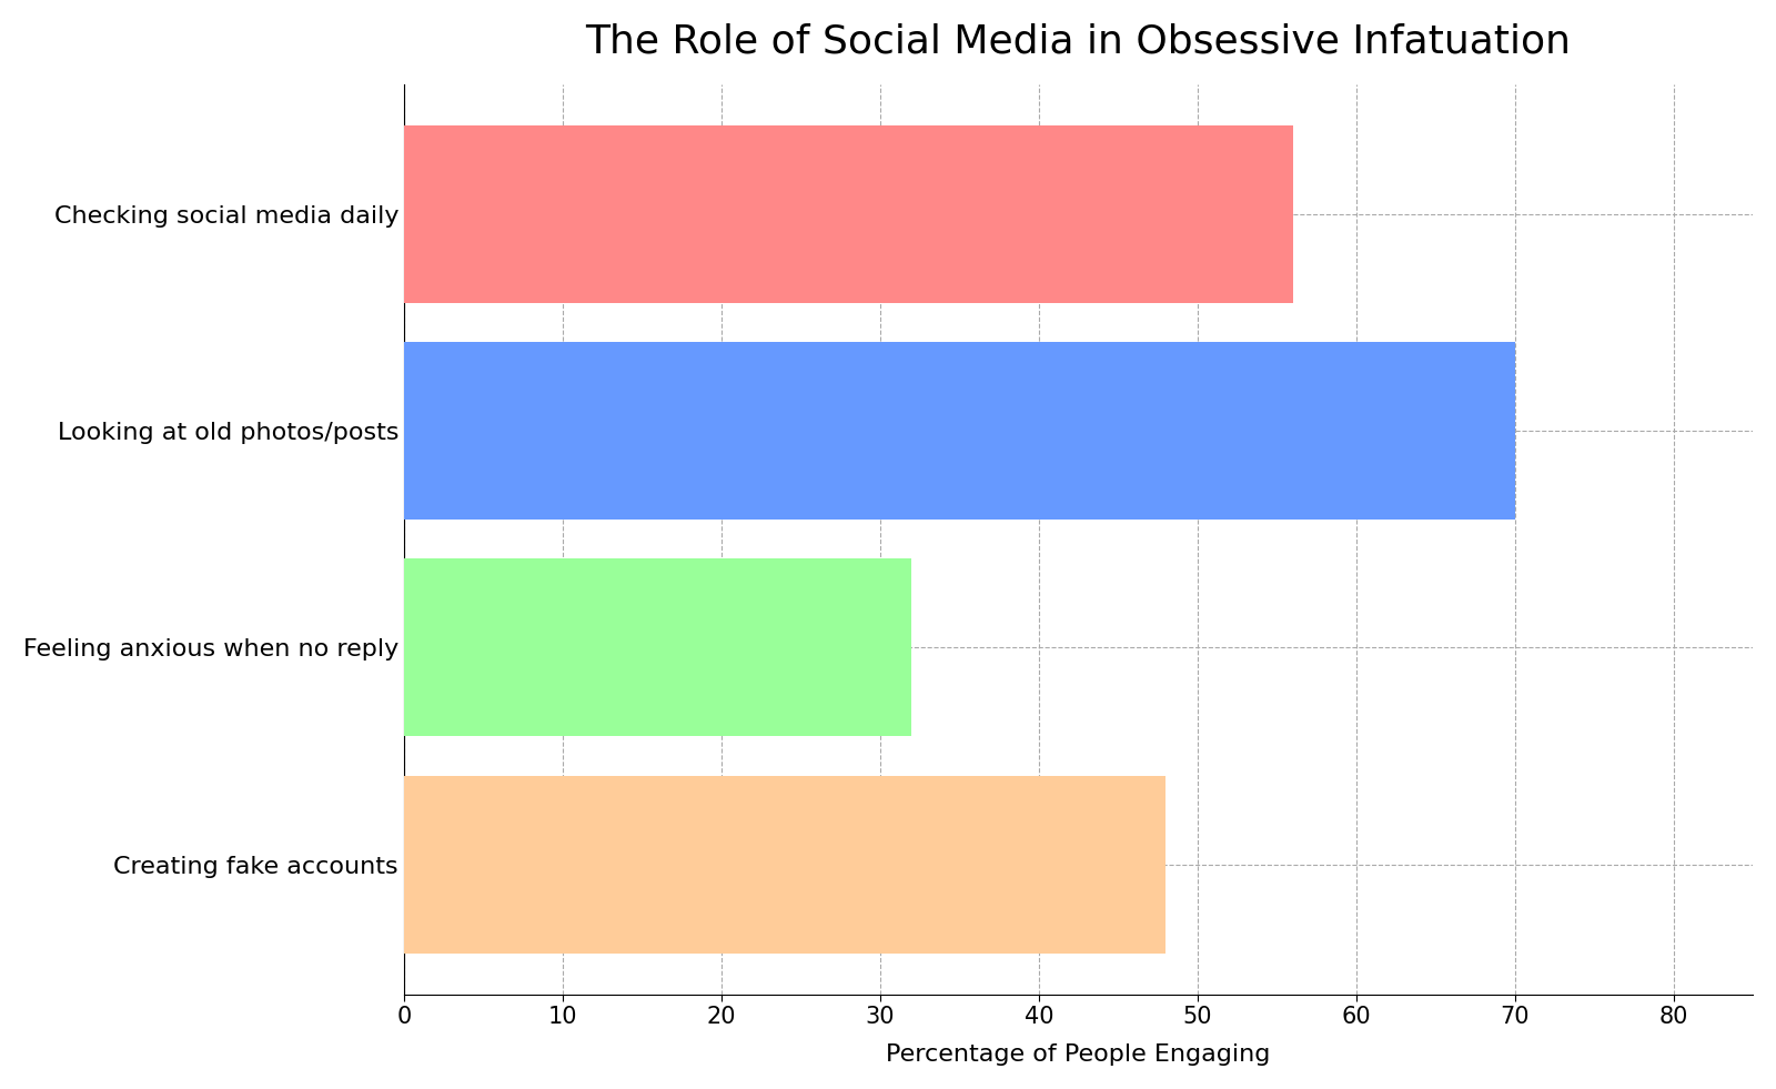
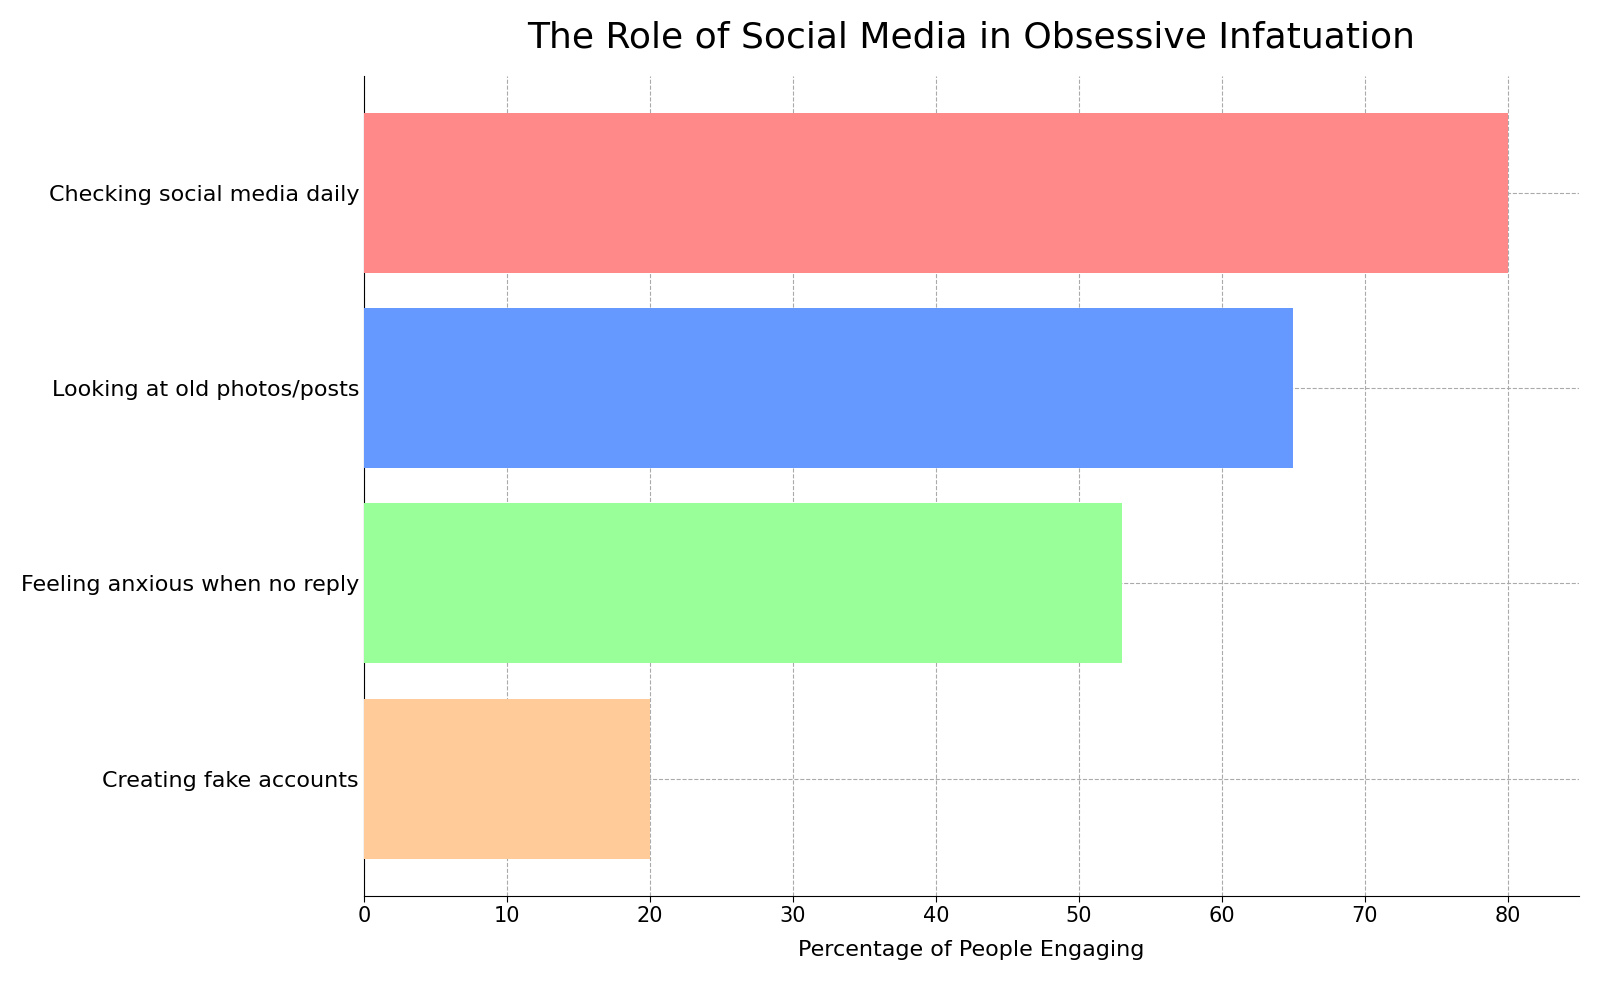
Checking social media daily: 56 -> 80
Looking at old photos/posts: 70 -> 65
Feeling anxious when no reply: 32 -> 53
Creating fake accounts: 48 -> 20
